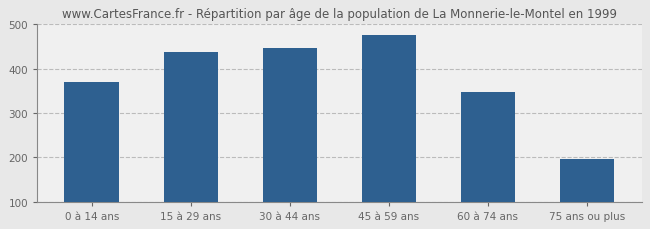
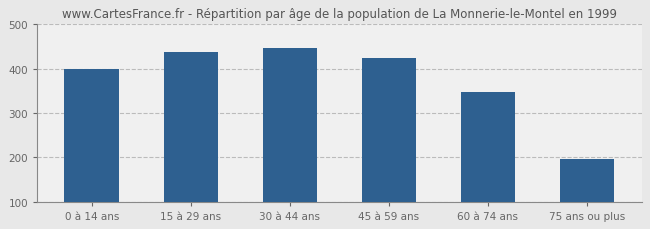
0 à 14 ans: 370 -> 400
45 à 59 ans: 475 -> 425
